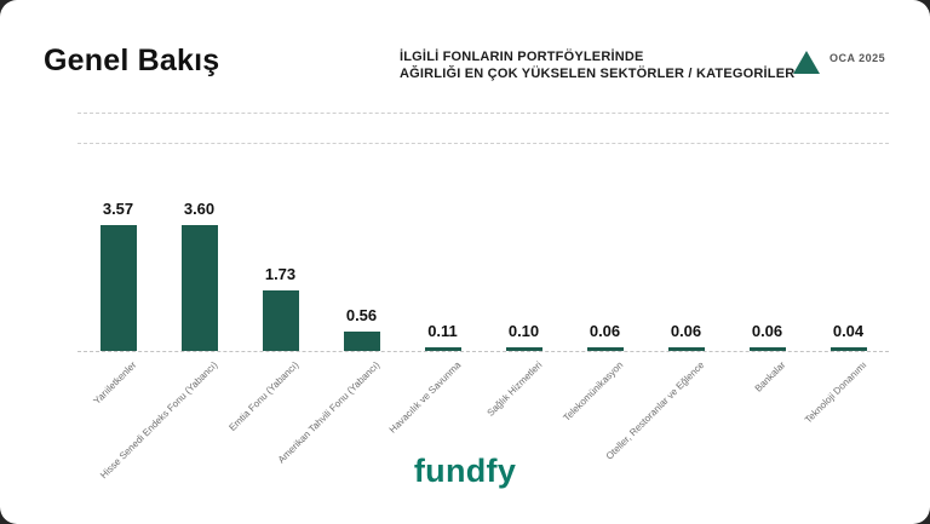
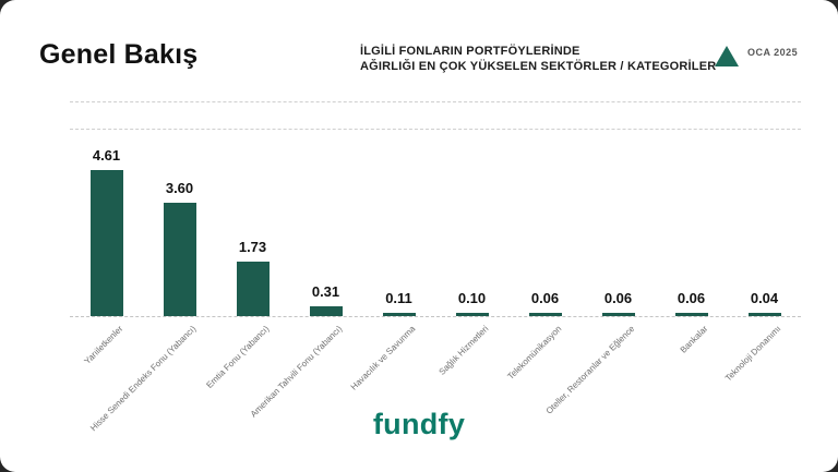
Yarıiletkenler: 3.57 -> 4.61
Amerikan Tahvili Fonu (Yabancı): 0.56 -> 0.31
